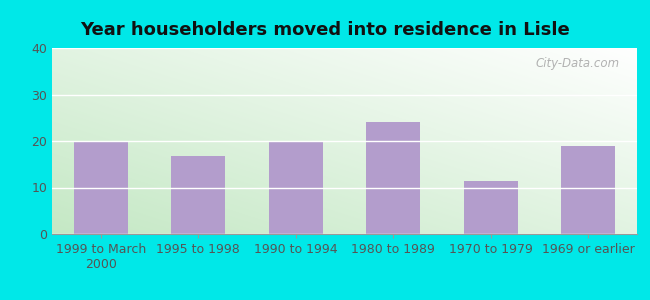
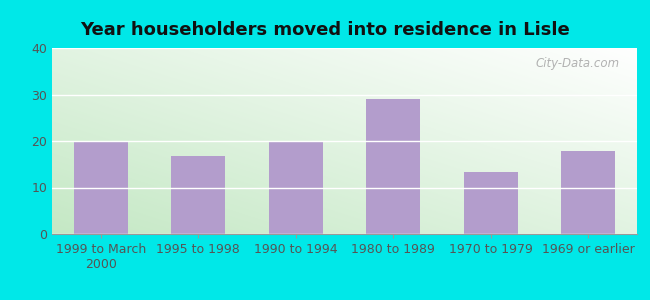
1980 to 1989: 24.0 -> 29.0
1970 to 1979: 11.5 -> 13.3
1969 or earlier: 19.0 -> 17.8
